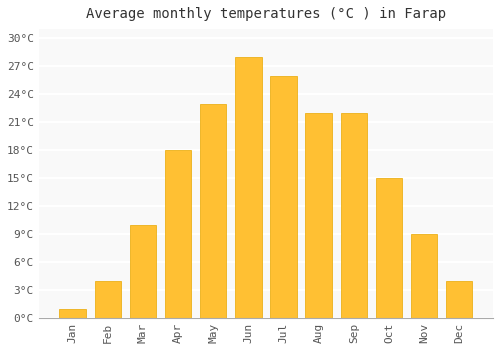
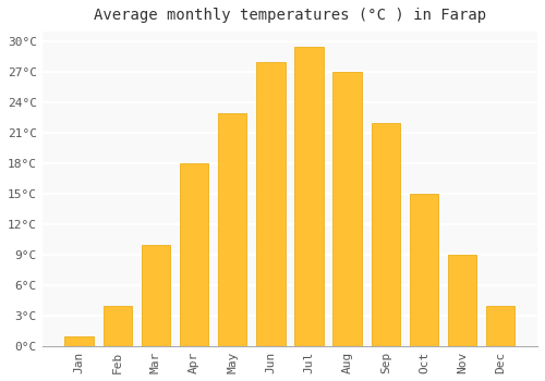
Jul: 26.0°C -> 29.5°C
Aug: 22.0°C -> 27.0°C
